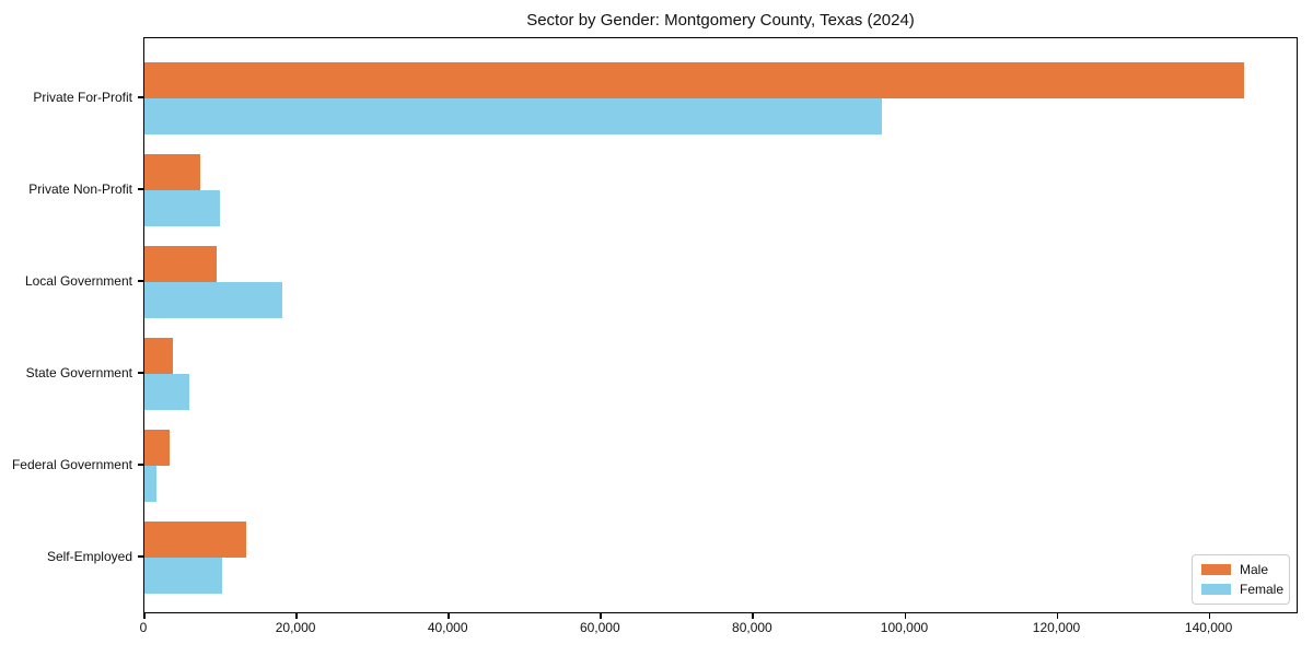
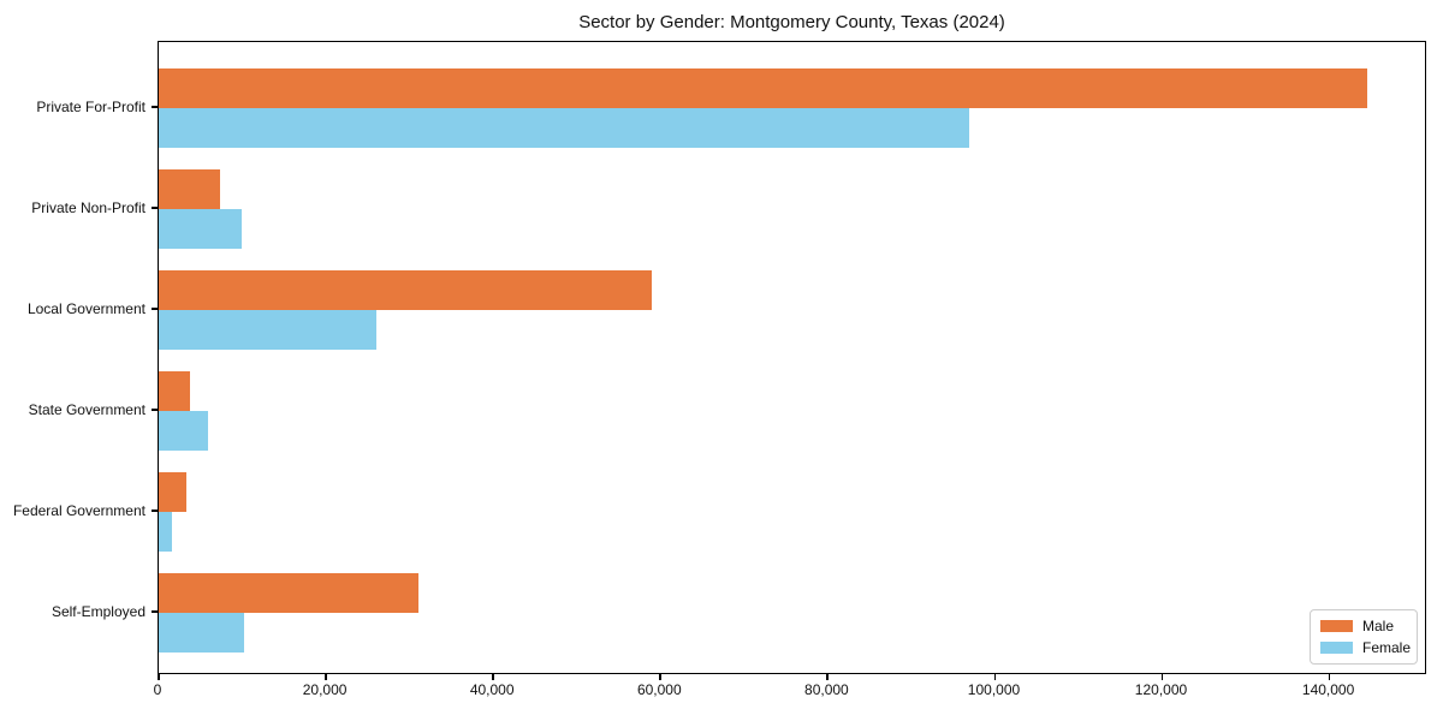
Male/Local Government: 10000 -> 59000
Female/Local Government: 18000 -> 26000
Male/Self-Employed: 13000 -> 31000
